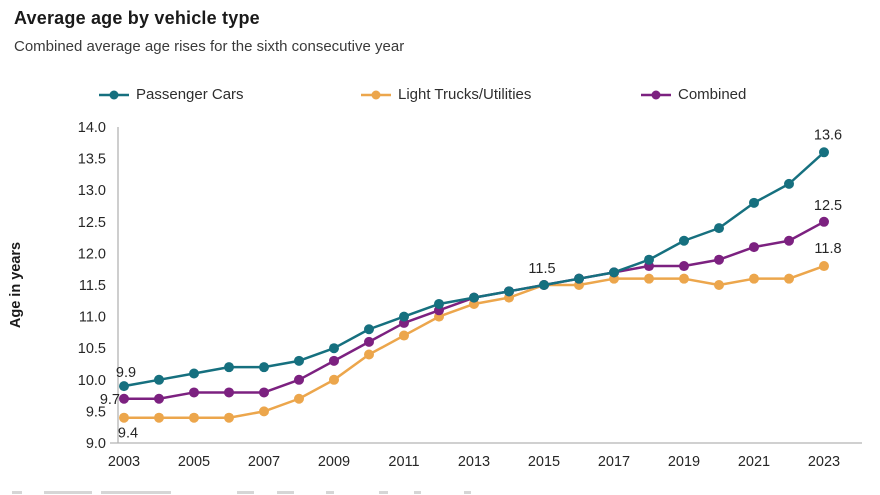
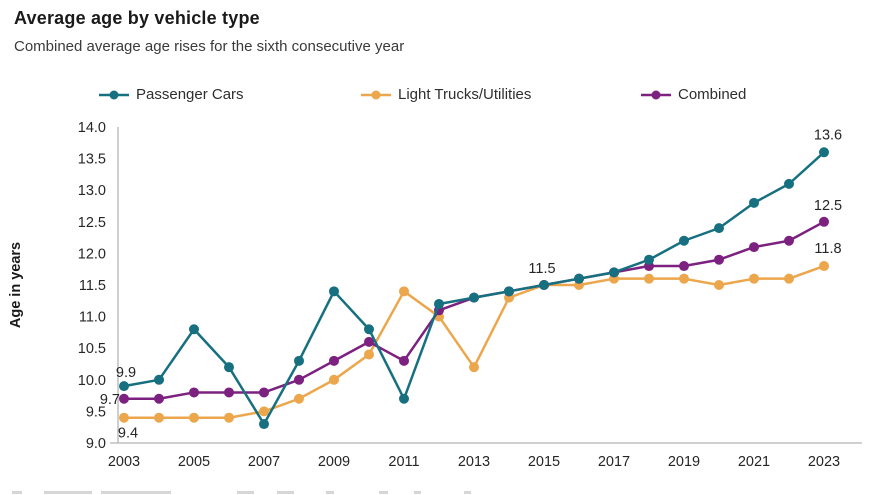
Passenger Cars/2005: 10.1 -> 10.8
Passenger Cars/2007: 10.2 -> 9.3
Passenger Cars/2009: 10.5 -> 11.4
Light Trucks/Utilities/2011: 10.7 -> 11.4
Combined/2011: 10.9 -> 10.3
Passenger Cars/2011: 11.0 -> 9.7
Light Trucks/Utilities/2013: 11.2 -> 10.2
